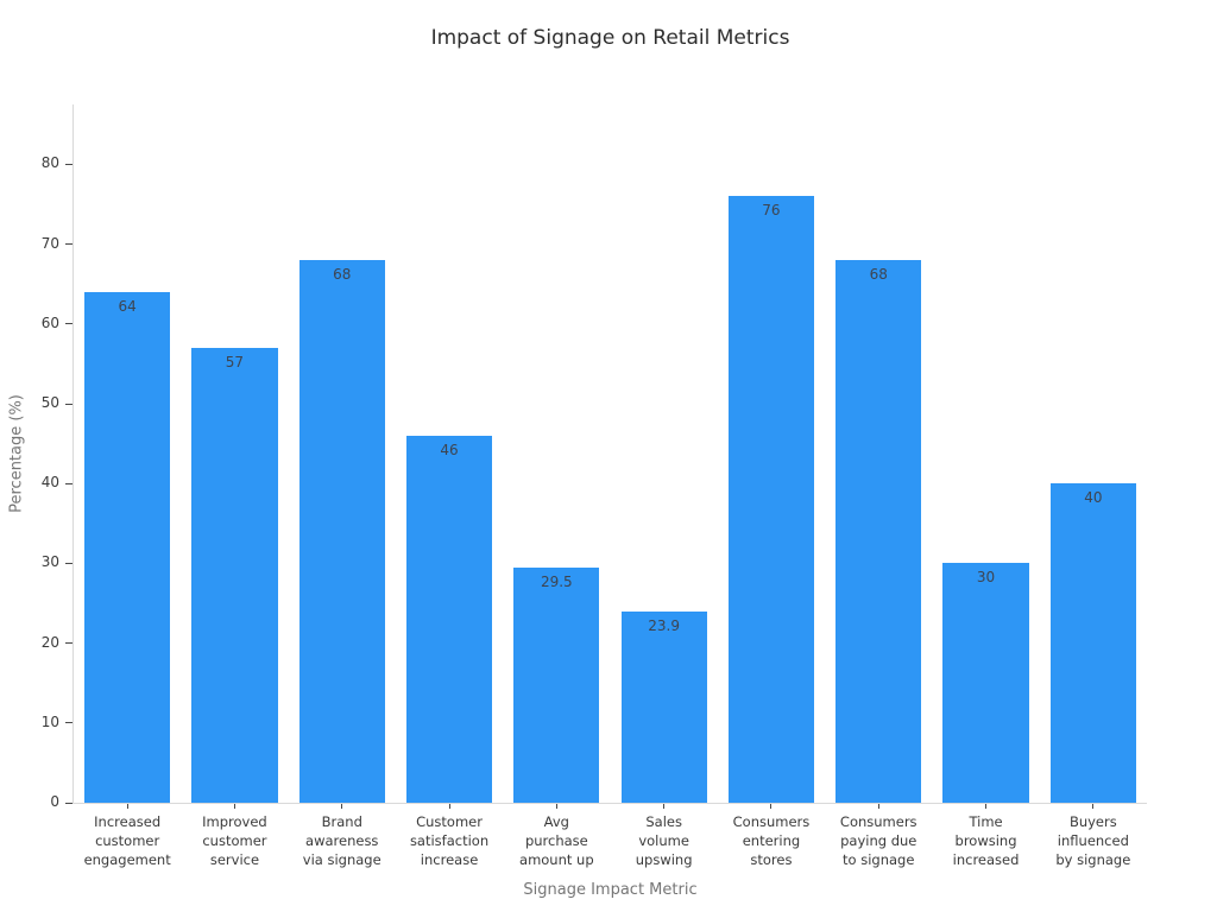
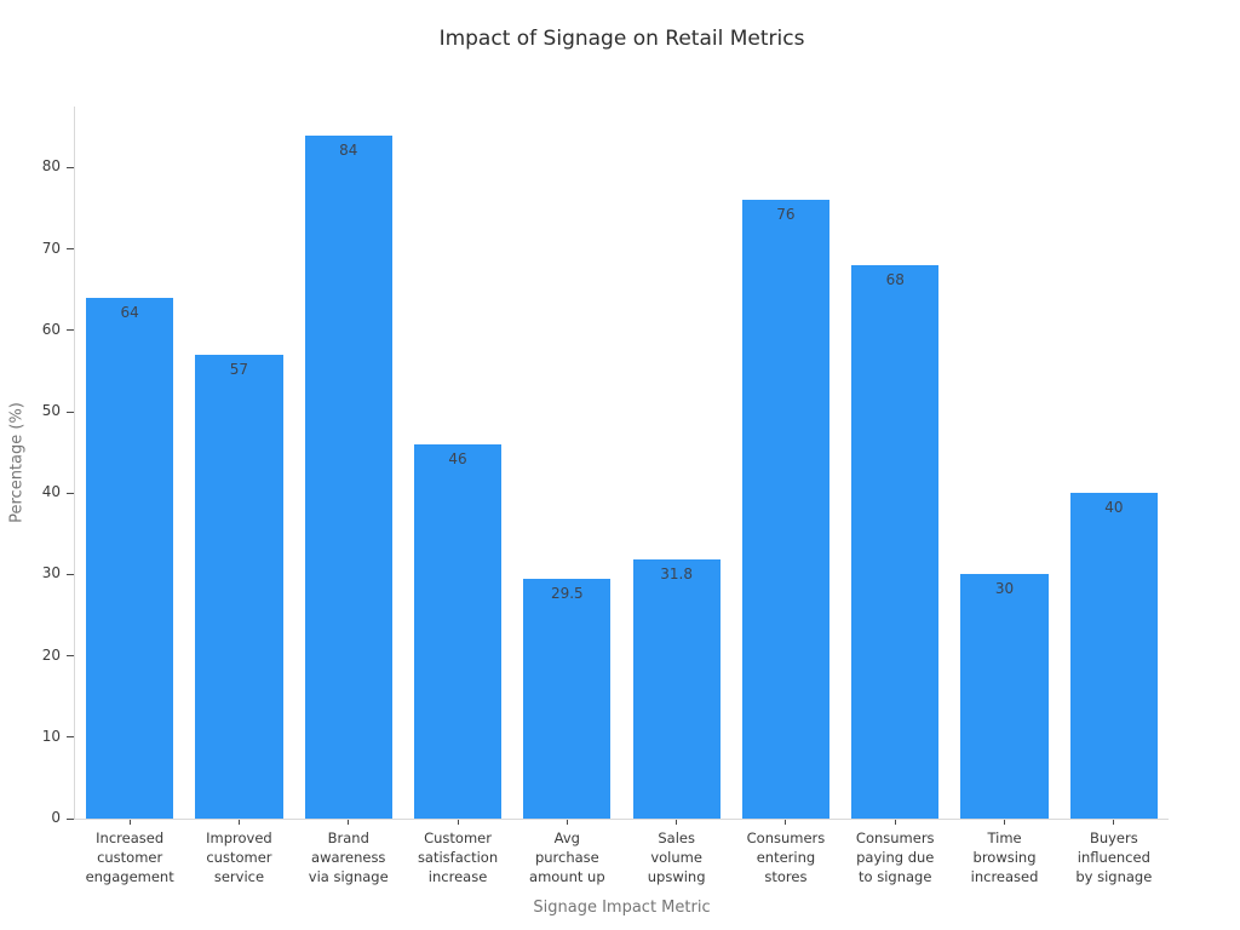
Brand awareness via signage: 68 -> 84
Sales volume upswing: 23.9 -> 31.8
